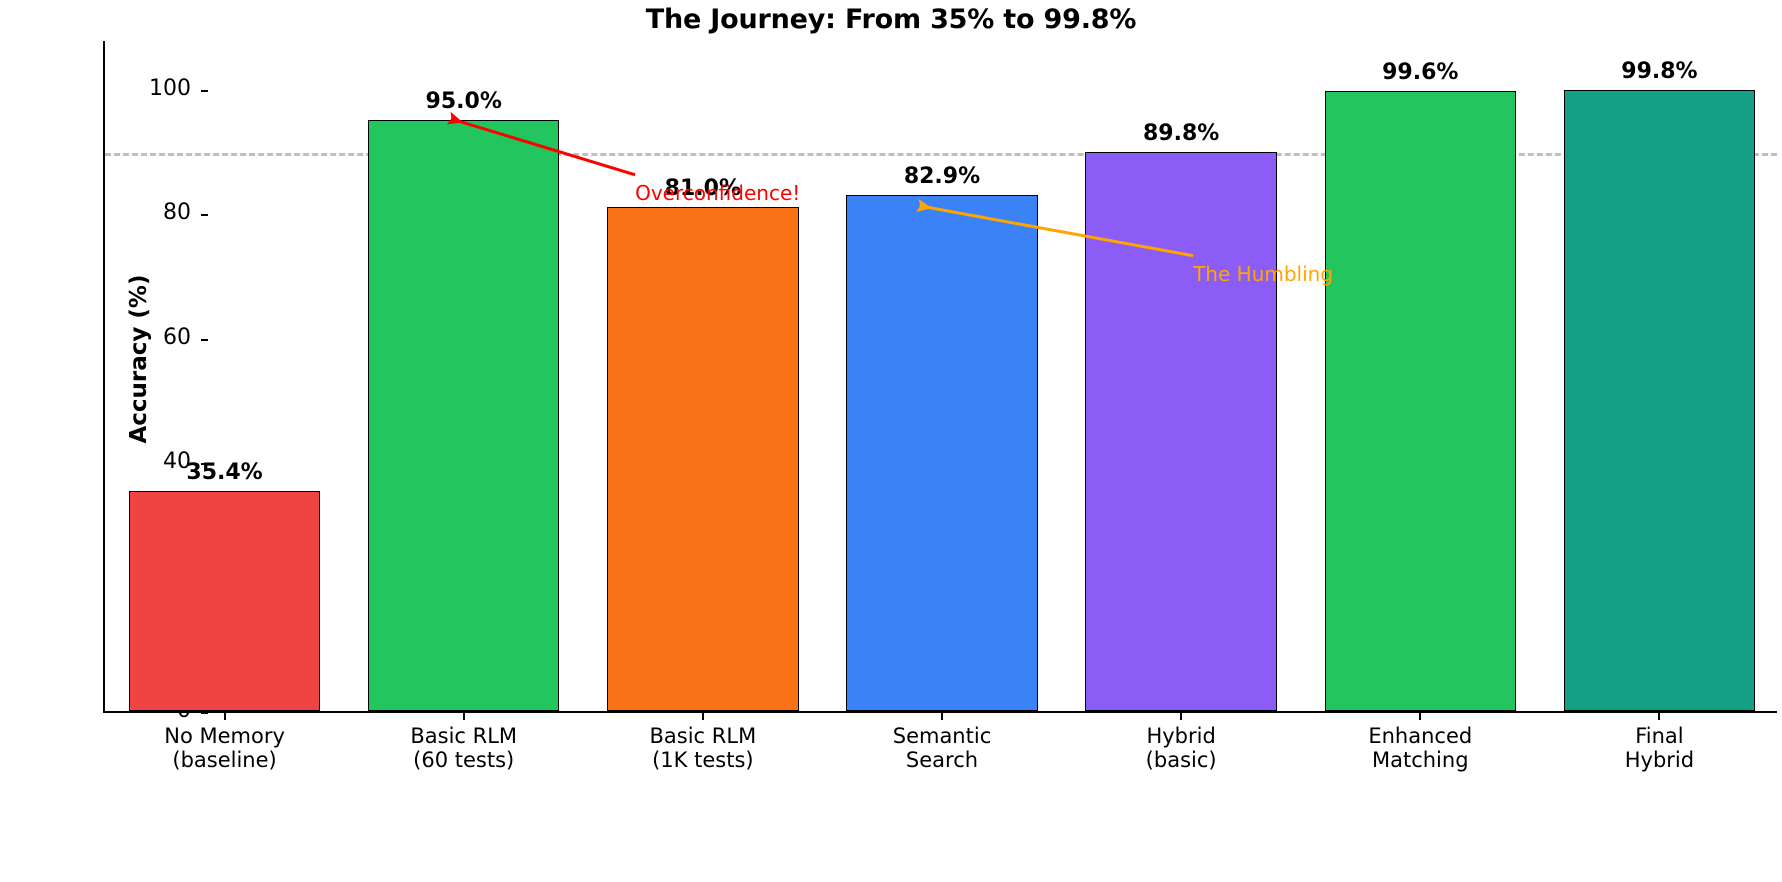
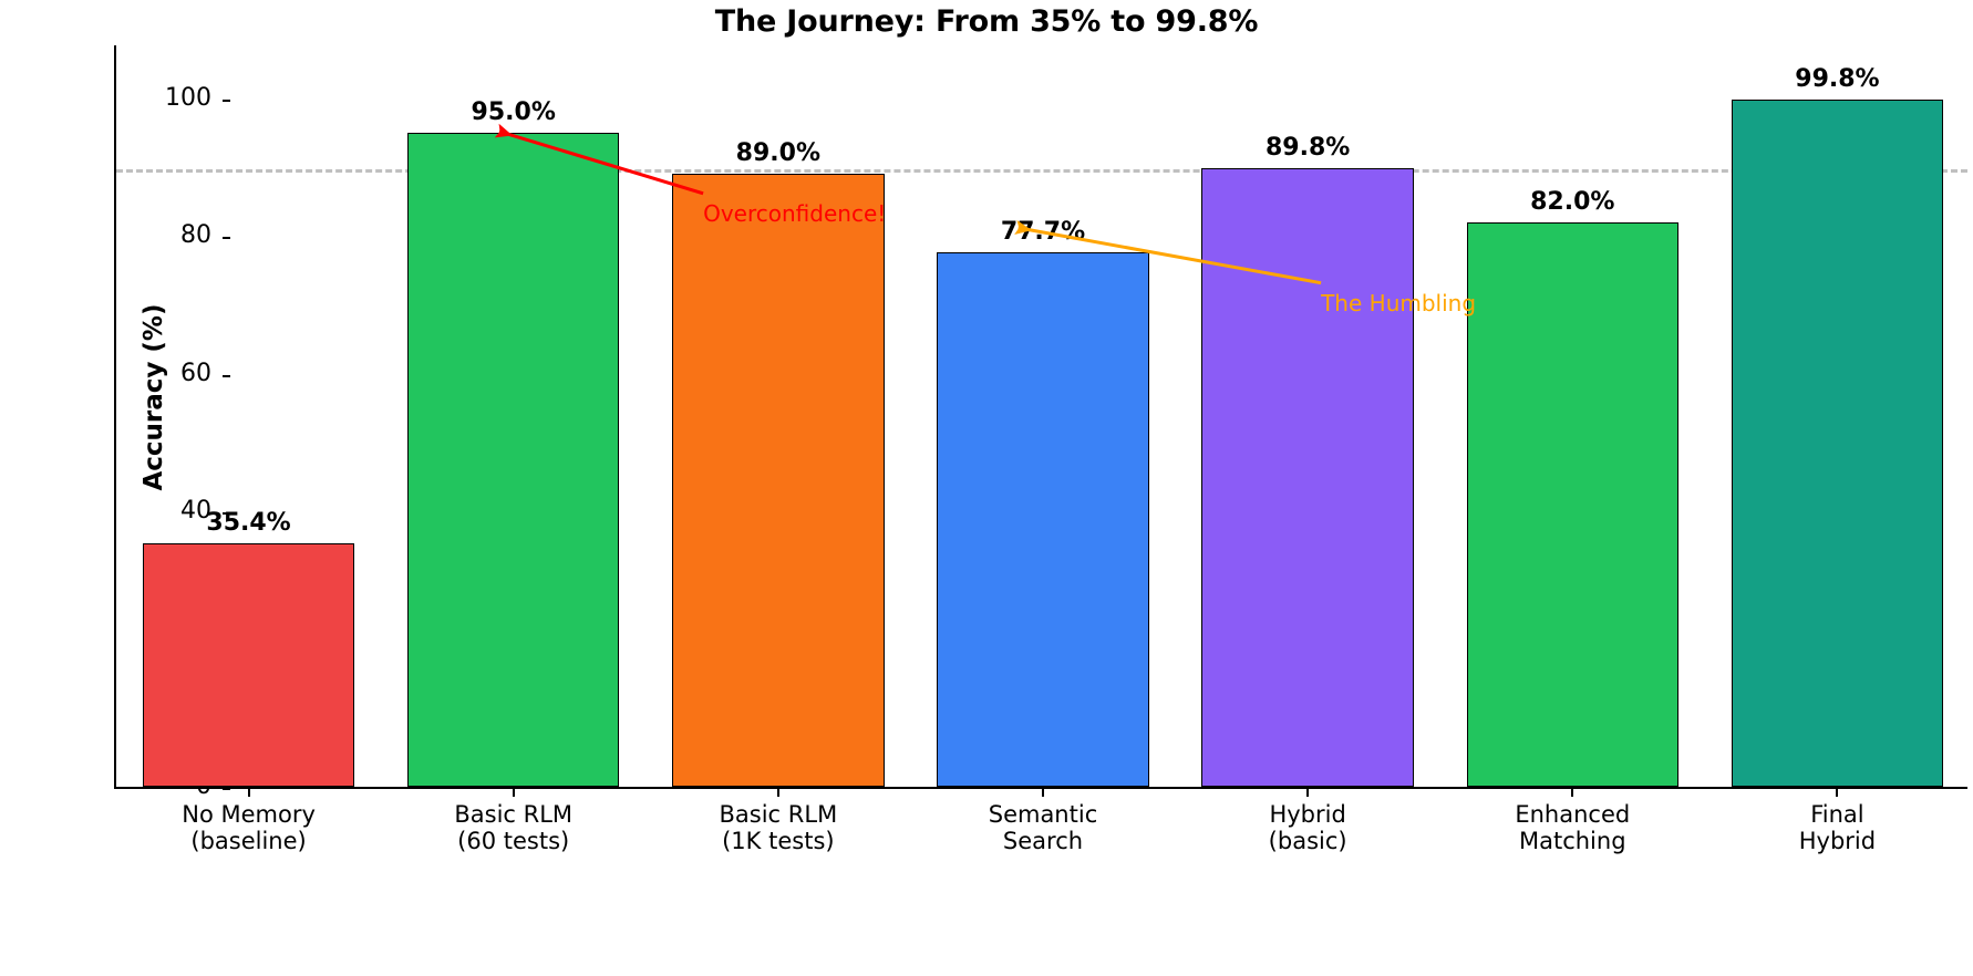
Basic RLM (1K tests): 81.0% -> 89.0%
Semantic Search: 82.9% -> 77.7%
Enhanced Matching: 99.6% -> 82.0%
